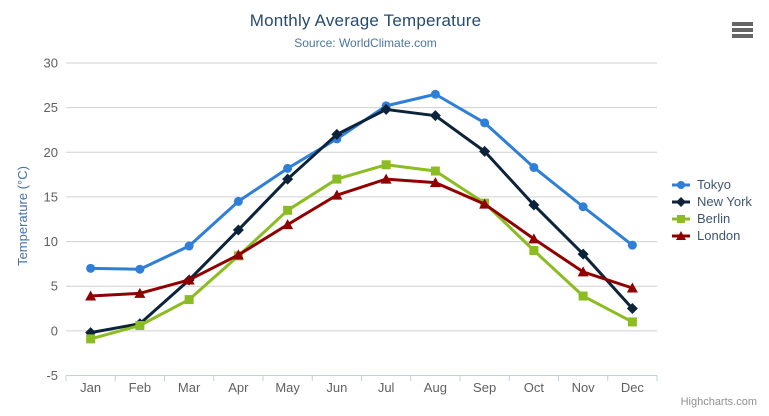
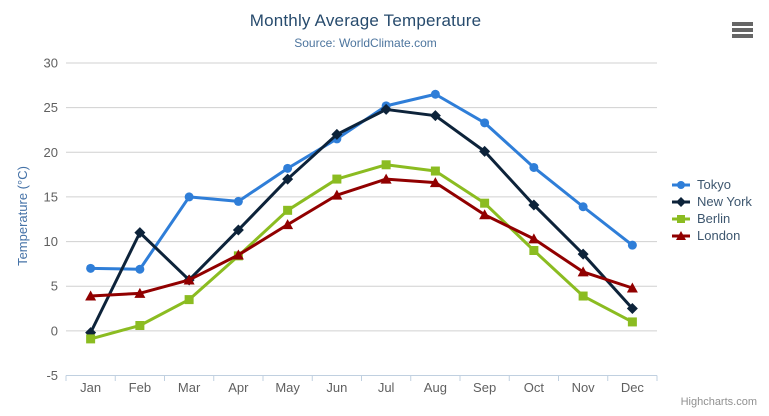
New York/Feb: 1 -> 11
Tokyo/Mar: 10 -> 15
London/Sep: 14 -> 13
